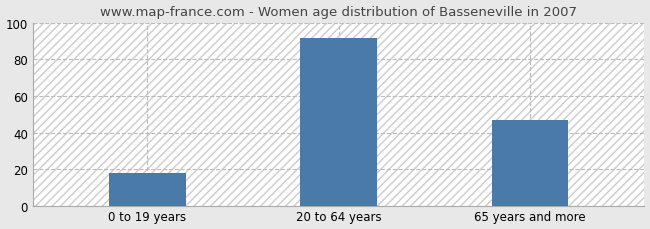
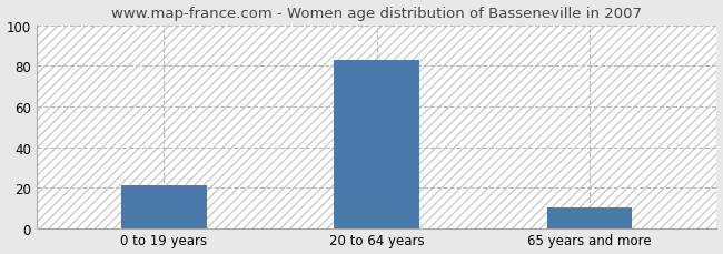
0 to 19 years: 18 -> 21
20 to 64 years: 92 -> 83
65 years and more: 47 -> 10
